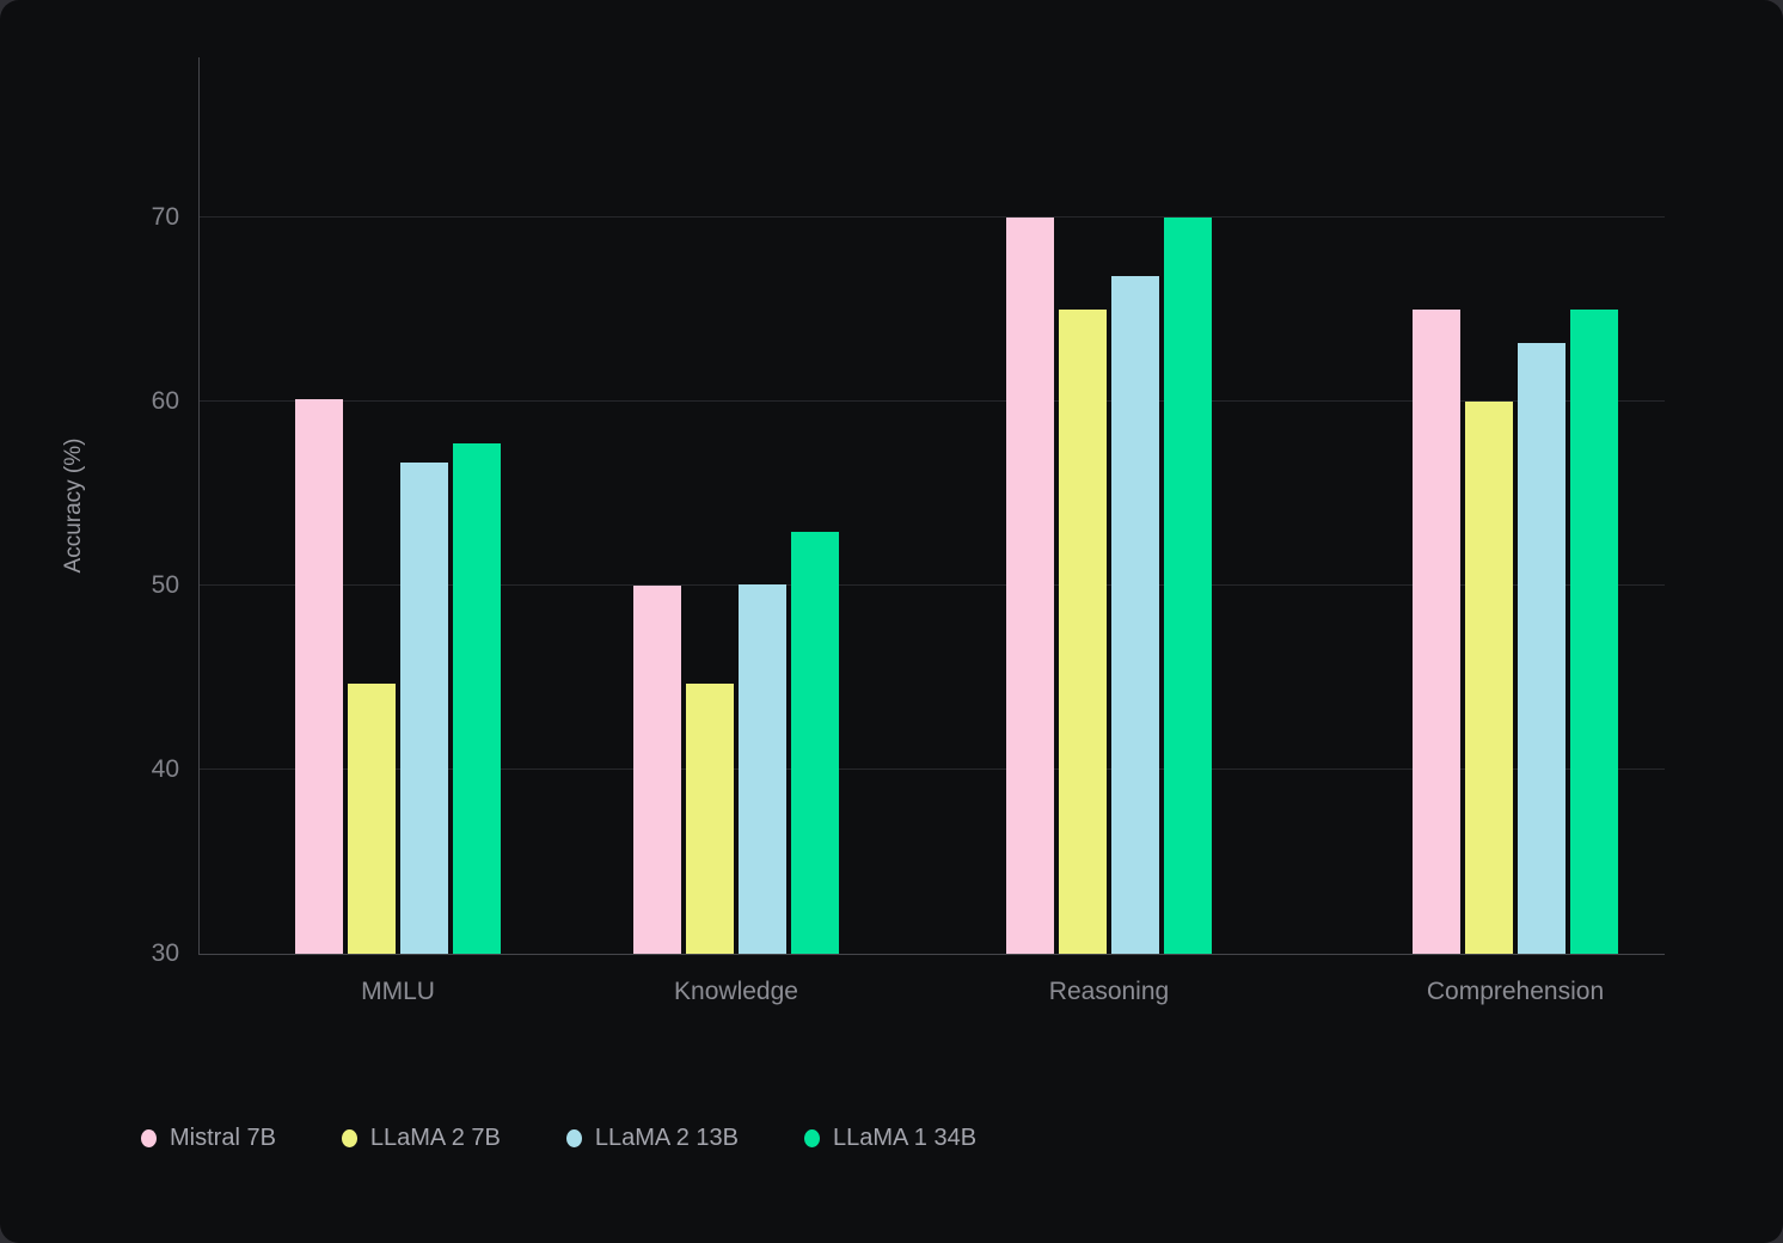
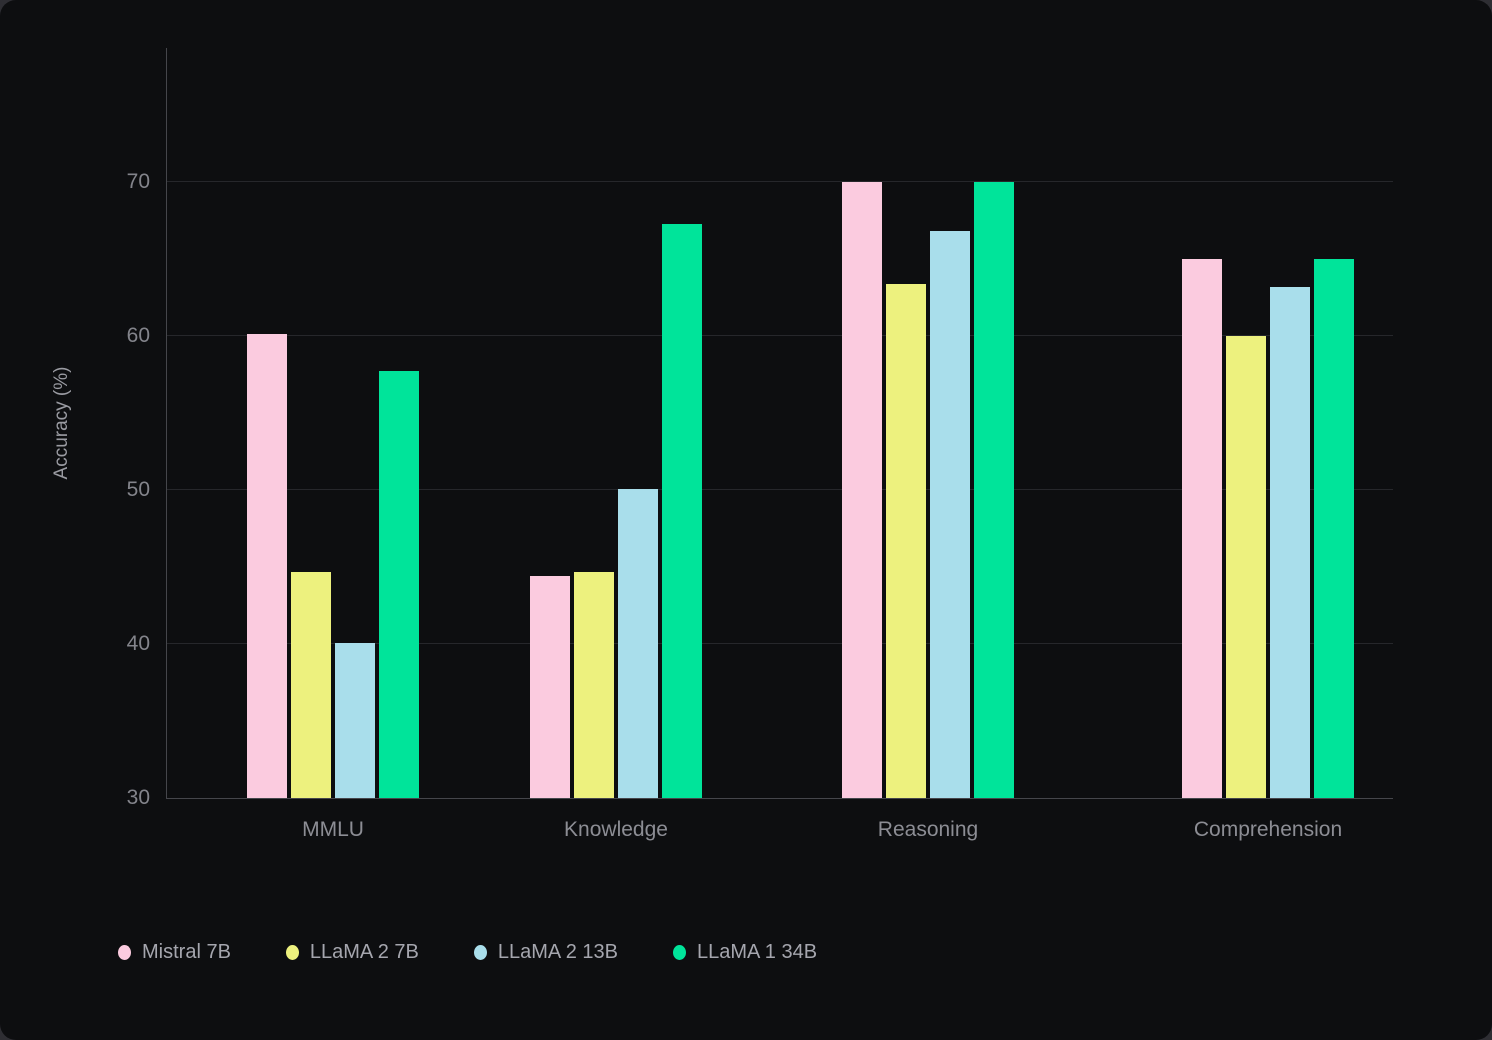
LLaMA 2 13B/MMLU: 56.7 -> 40.1
Mistral 7B/Knowledge: 50.0 -> 44.4
LLaMA 1 34B/Knowledge: 52.9 -> 67.3
LLaMA 2 7B/Reasoning: 65.0 -> 63.4
